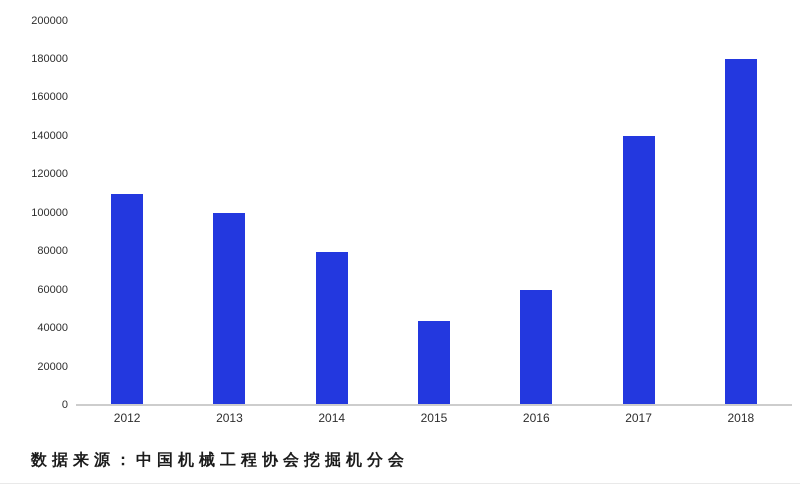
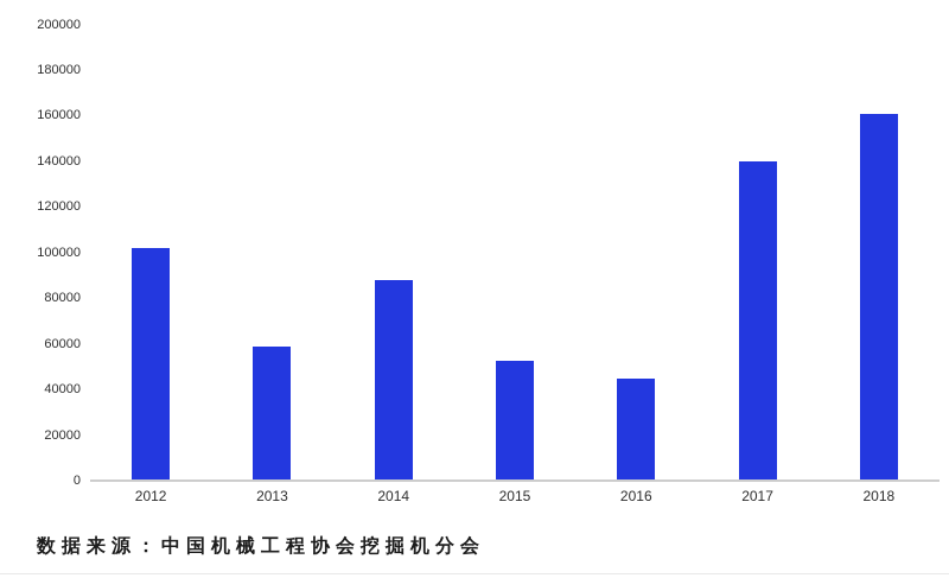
2012: 110000 -> 102000
2013: 100000 -> 59000
2014: 80000 -> 88000
2015: 44000 -> 53000
2016: 60000 -> 45000
2018: 180000 -> 161000
